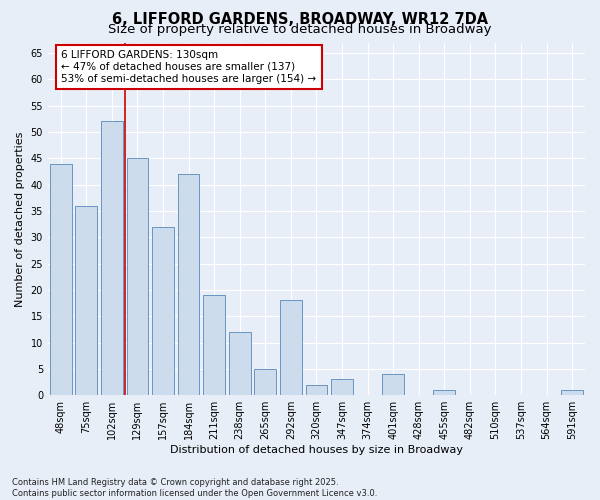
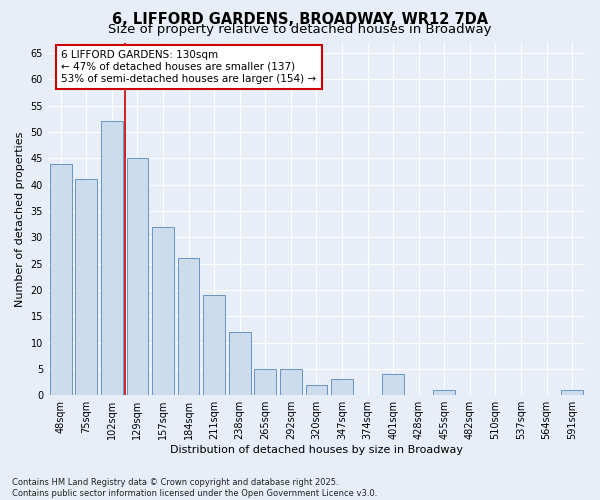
75sqm: 36 -> 41
184sqm: 42 -> 26
292sqm: 18 -> 5
